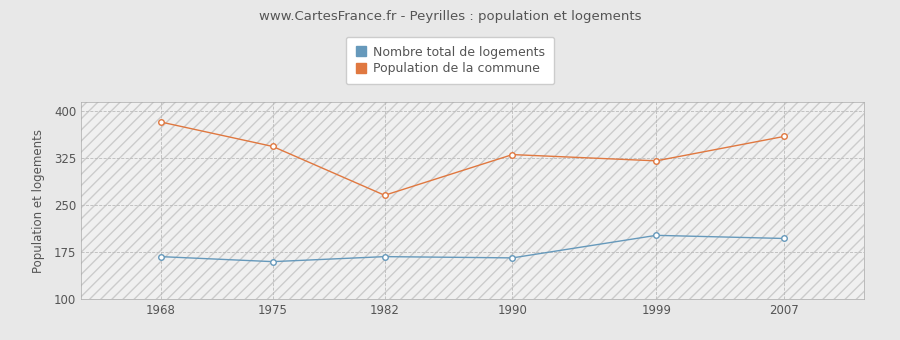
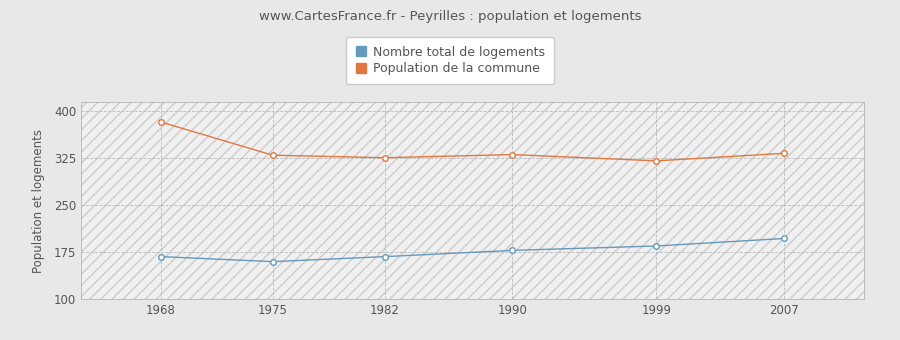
Population de la commune/1975: 344 -> 330
Population de la commune/1982: 266 -> 326
Nombre total de logements/1990: 166 -> 178
Nombre total de logements/1999: 202 -> 185
Population de la commune/2007: 360 -> 333
